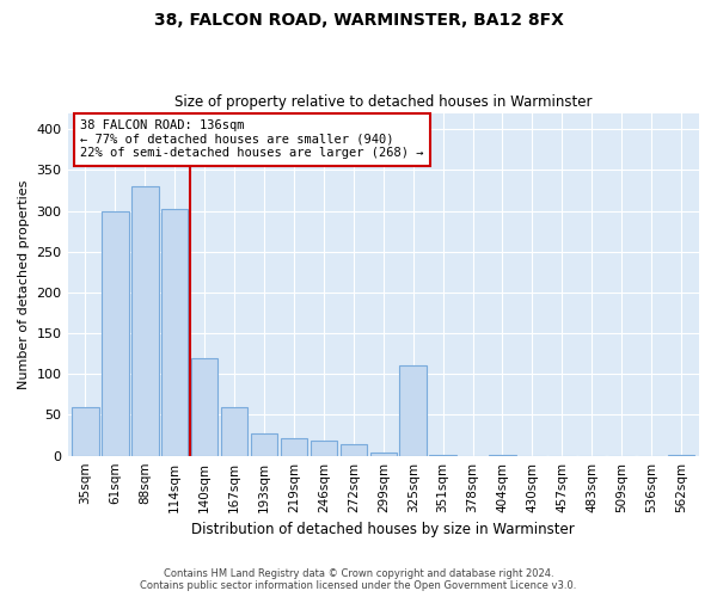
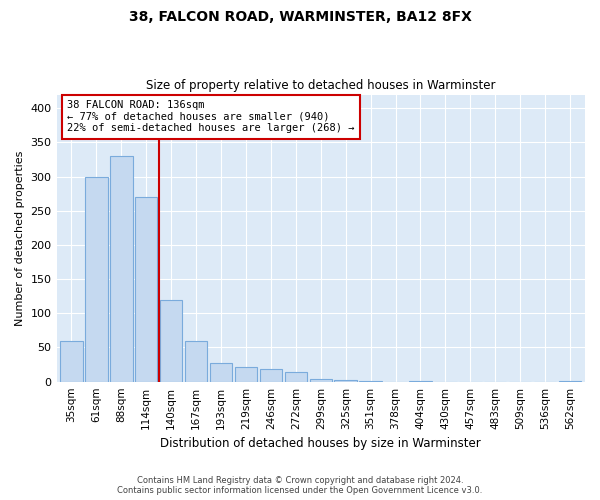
114sqm: 302 -> 270
325sqm: 110 -> 2
